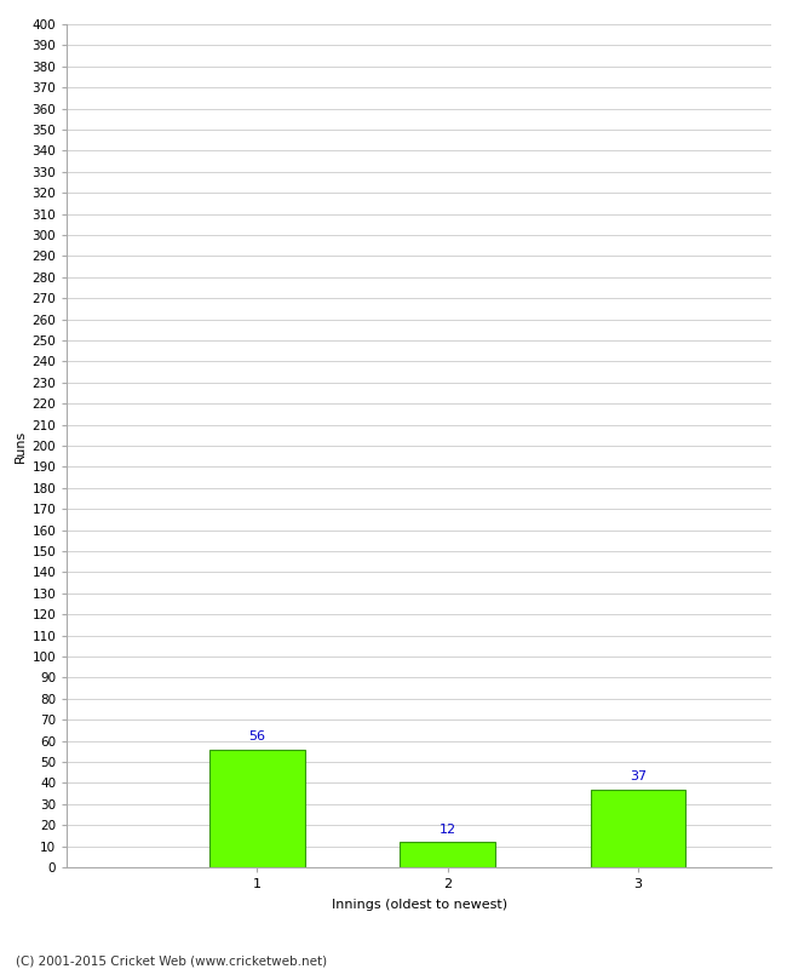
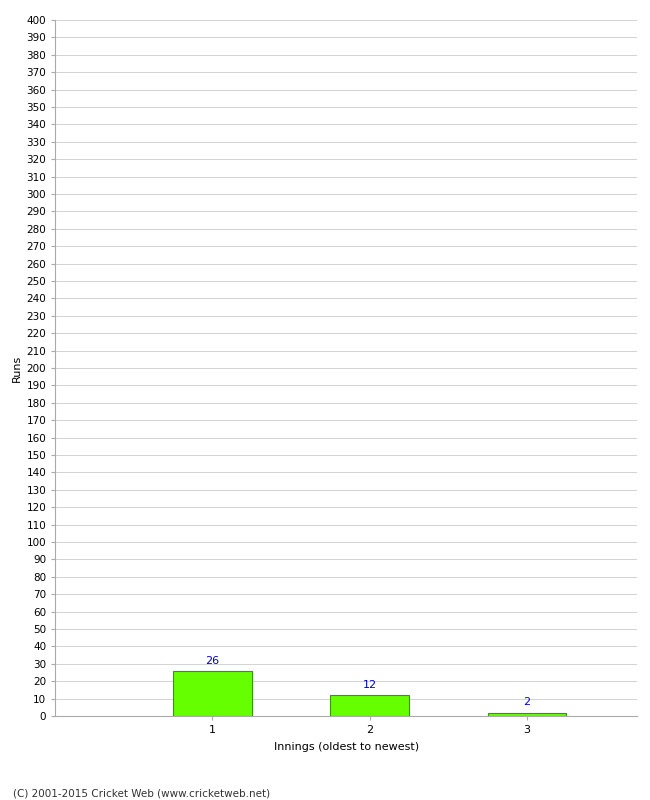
1: 56 -> 26
3: 37 -> 2
